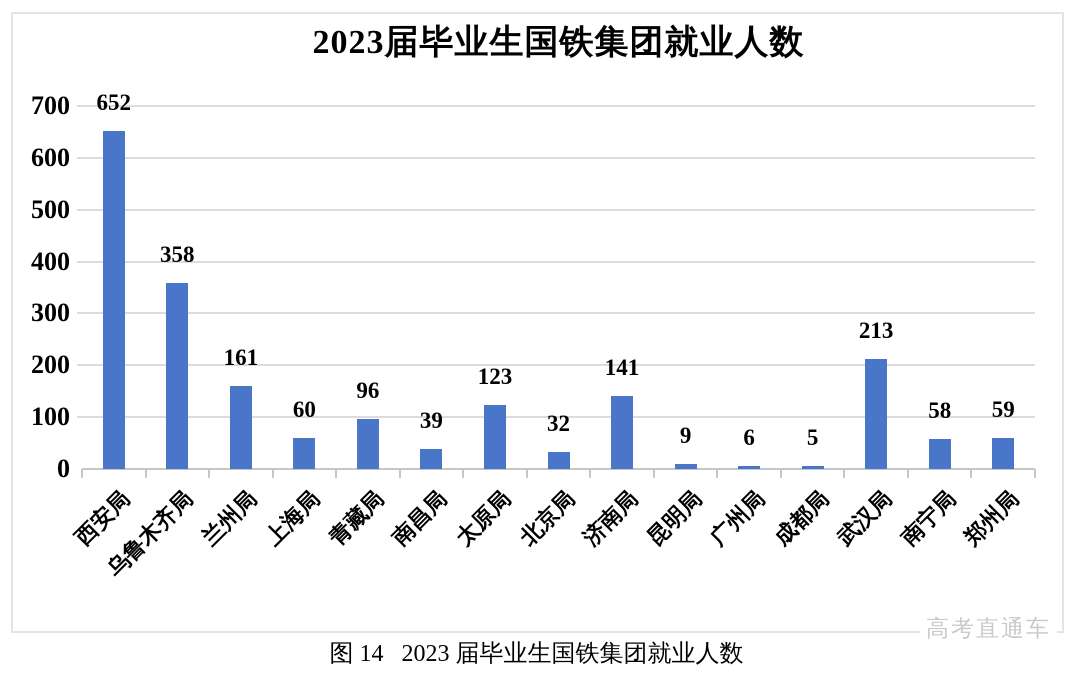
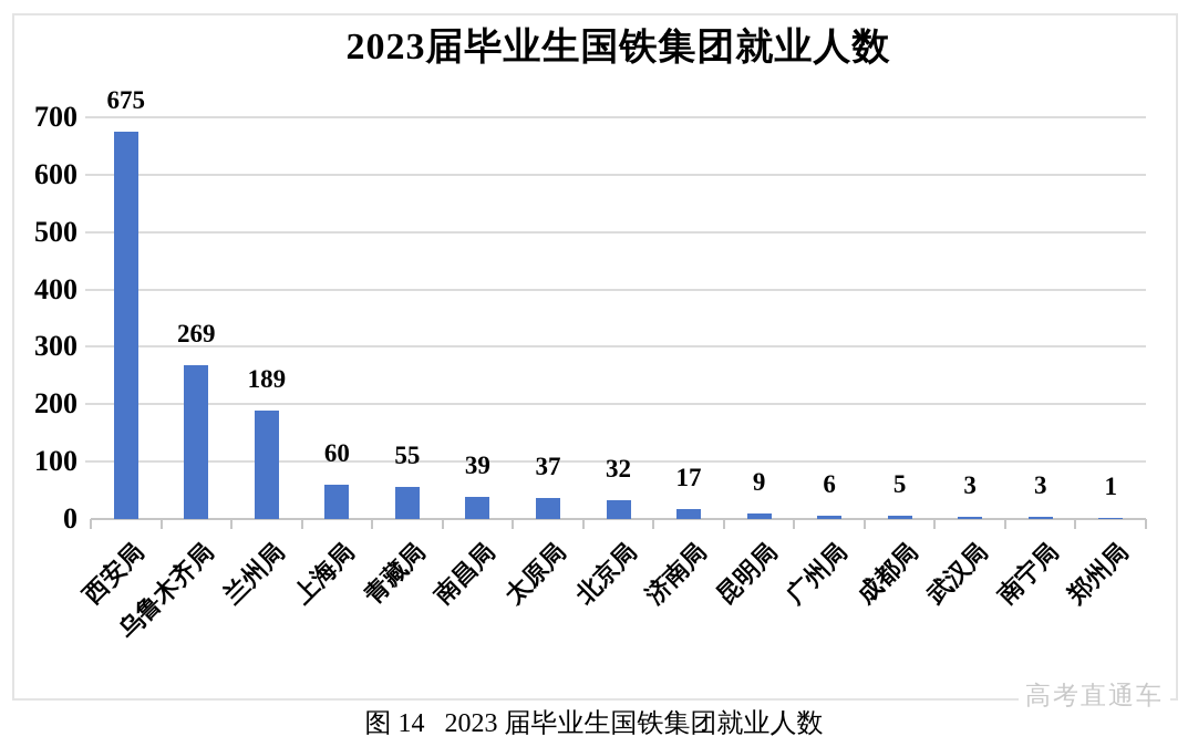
西安局: 652 -> 675
乌鲁木齐局: 358 -> 269
兰州局: 161 -> 189
青藏局: 96 -> 55
太原局: 123 -> 37
济南局: 141 -> 17
武汉局: 213 -> 3
南宁局: 58 -> 3
郑州局: 59 -> 1
